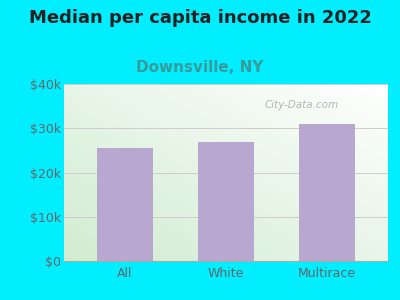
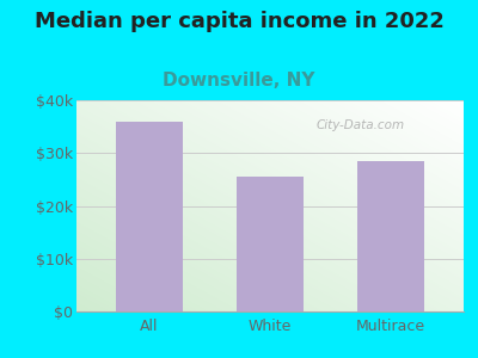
All: $25.5k -> $36.0k
White: $27.0k -> $25.5k
Multirace: $31.0k -> $28.5k
